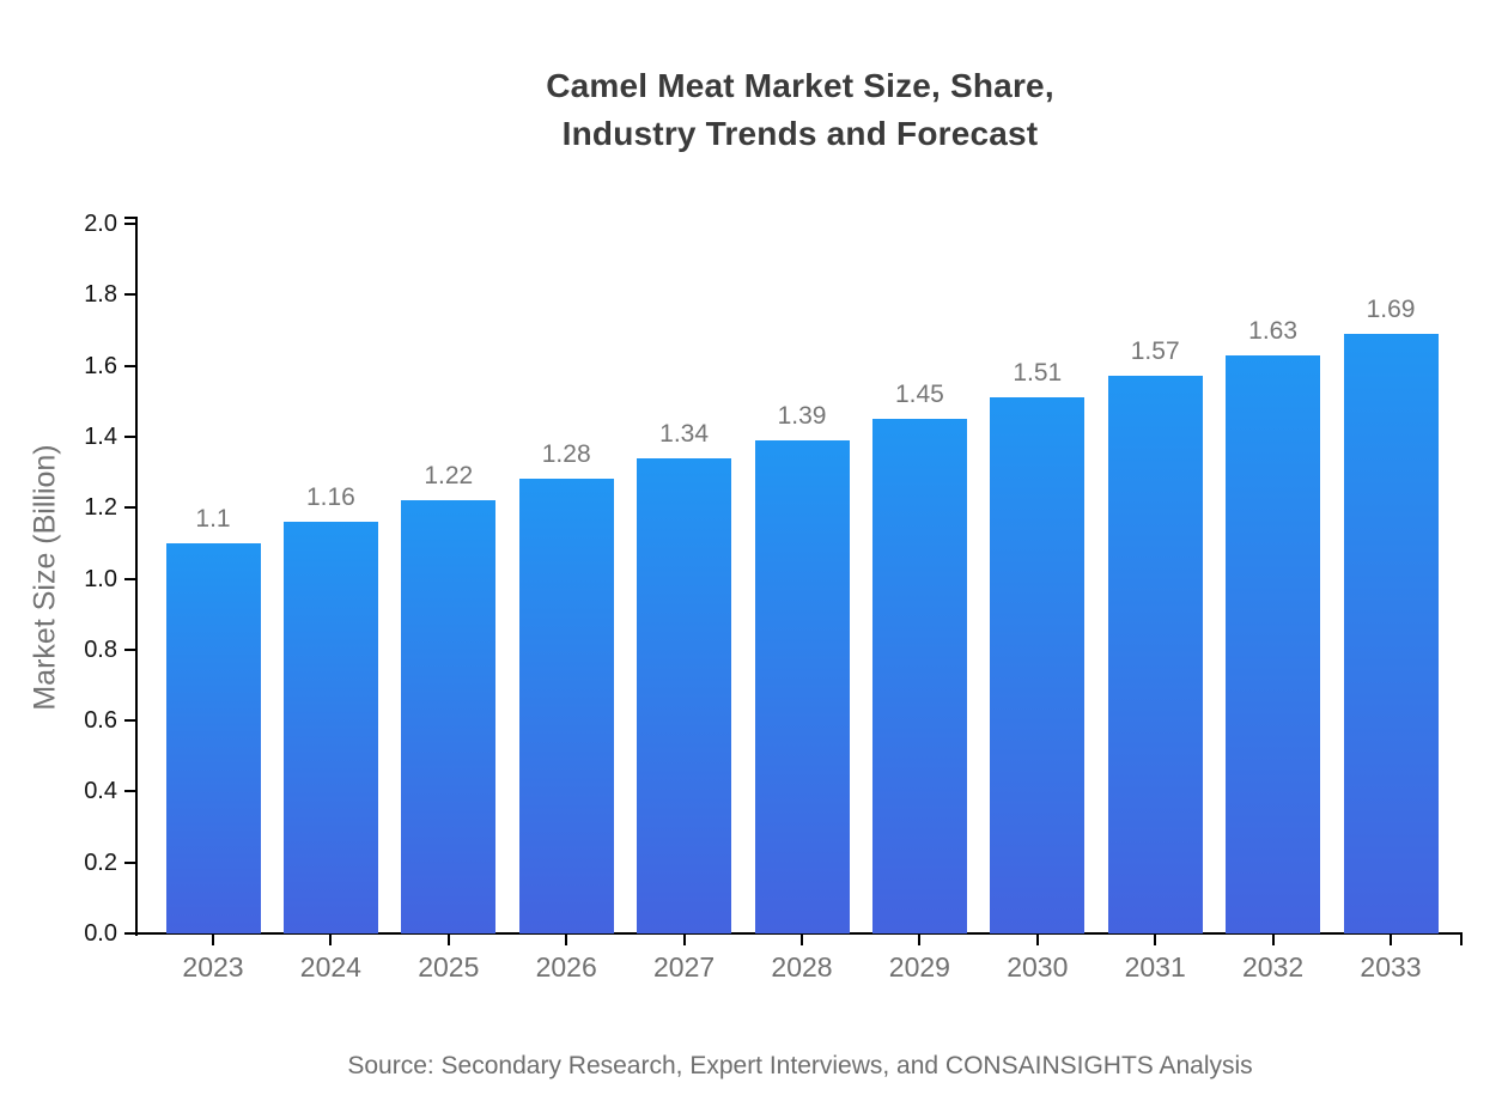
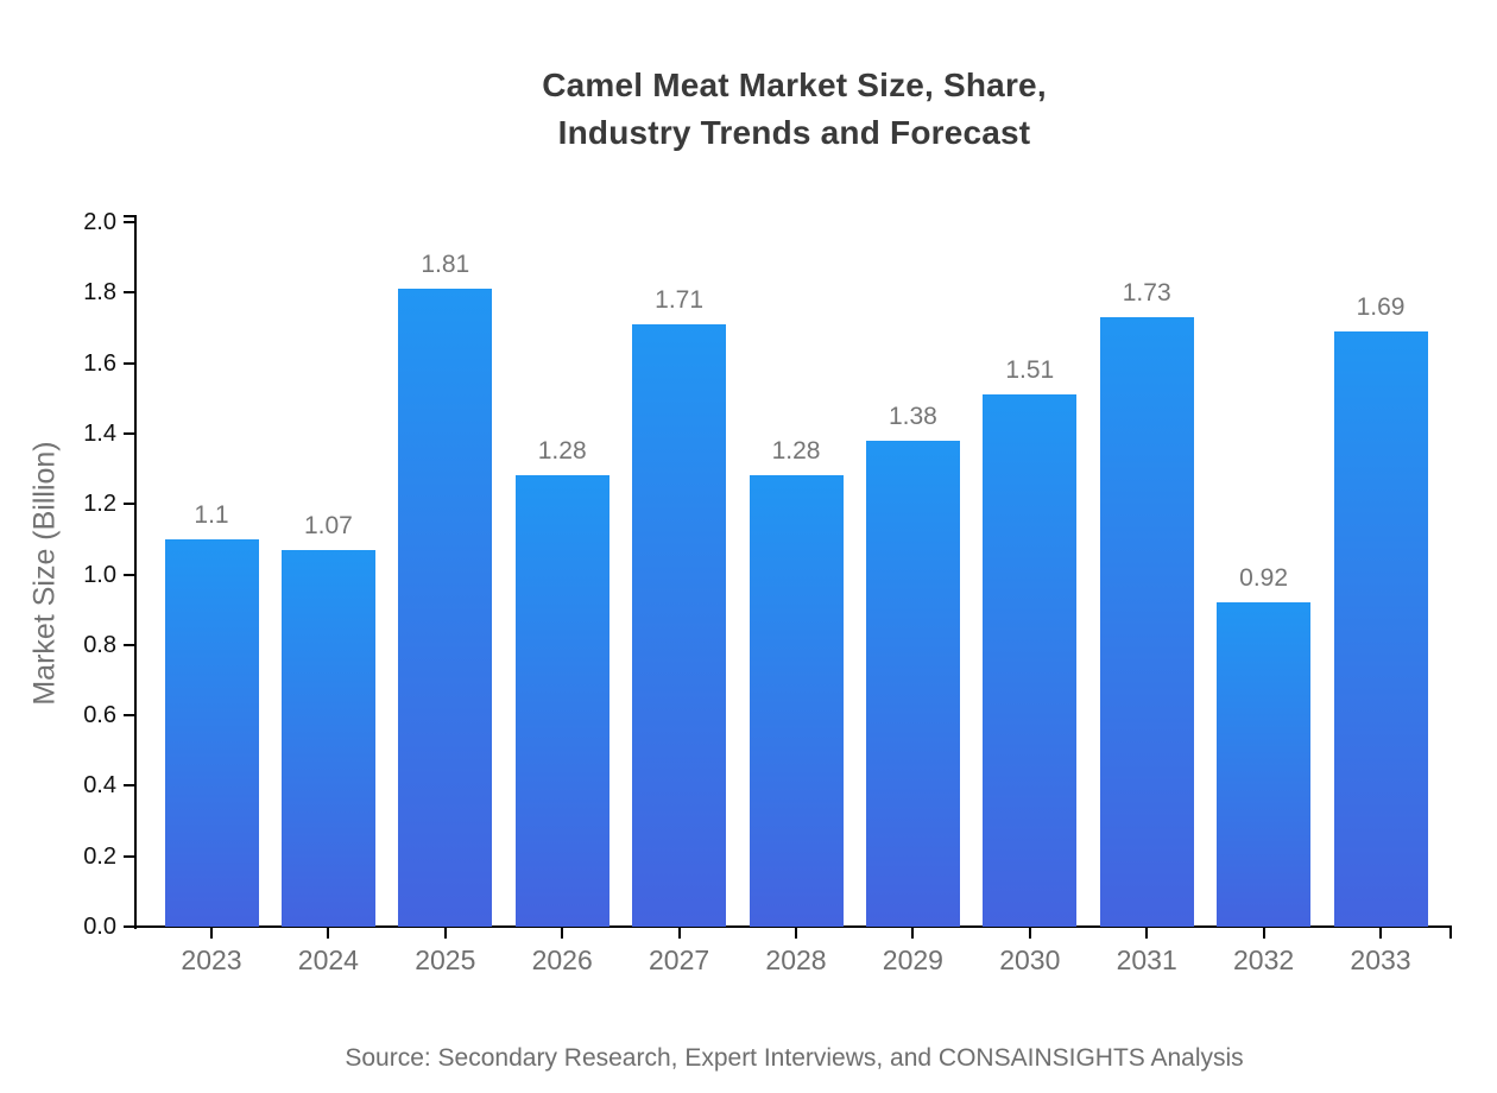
2024: 1.16 -> 1.07
2025: 1.22 -> 1.81
2027: 1.34 -> 1.71
2028: 1.39 -> 1.28
2029: 1.45 -> 1.38
2031: 1.57 -> 1.73
2032: 1.63 -> 0.92
